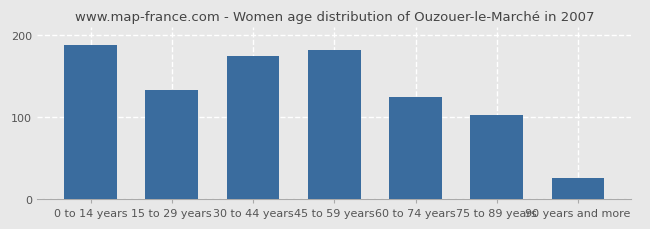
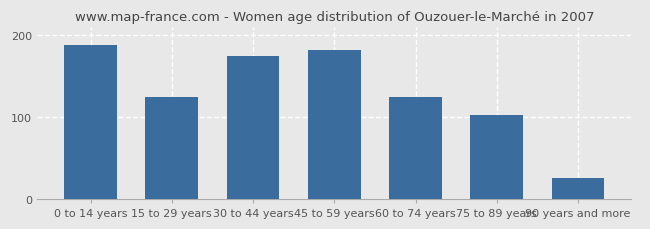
15 to 29 years: 133 -> 124
